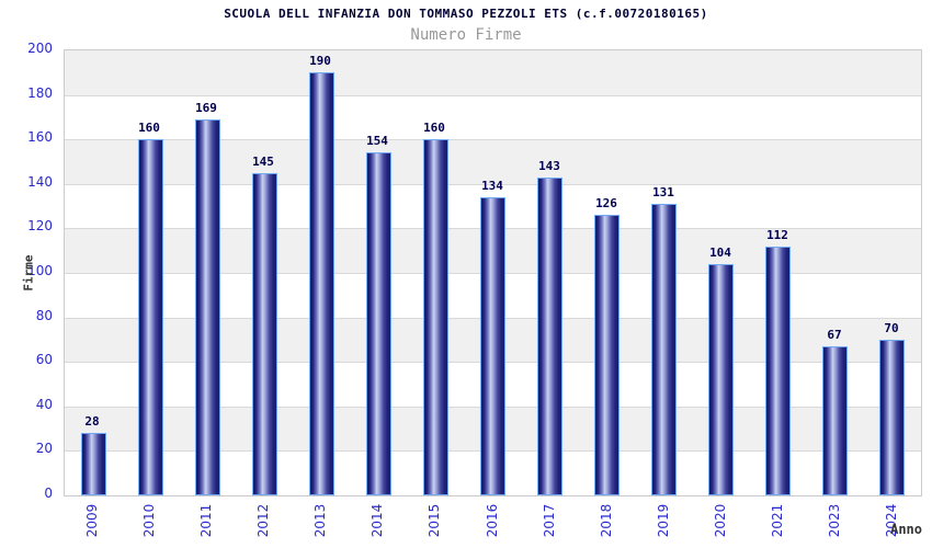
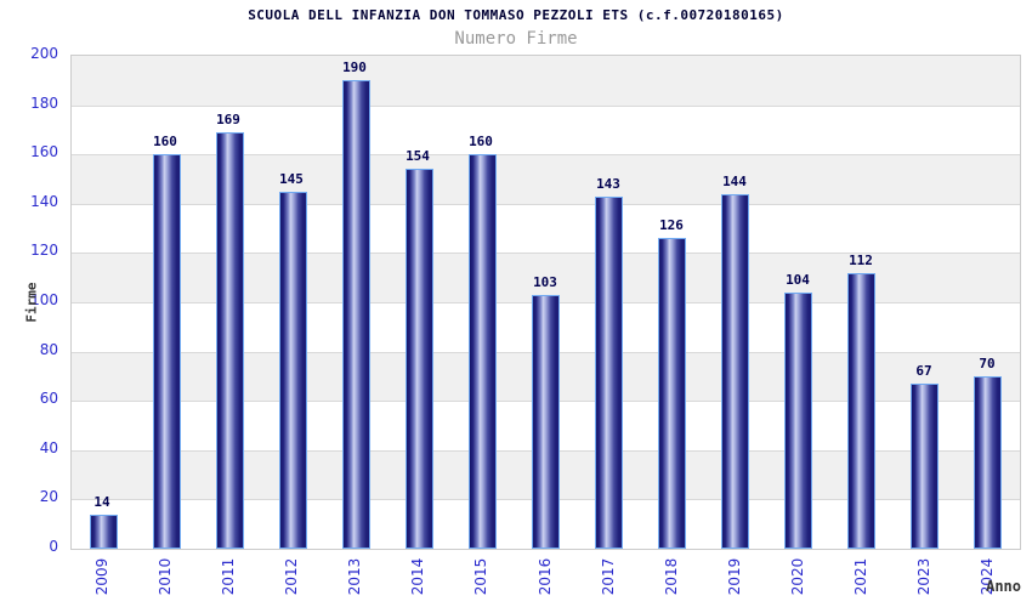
2009: 28 -> 14
2016: 134 -> 103
2019: 131 -> 144
